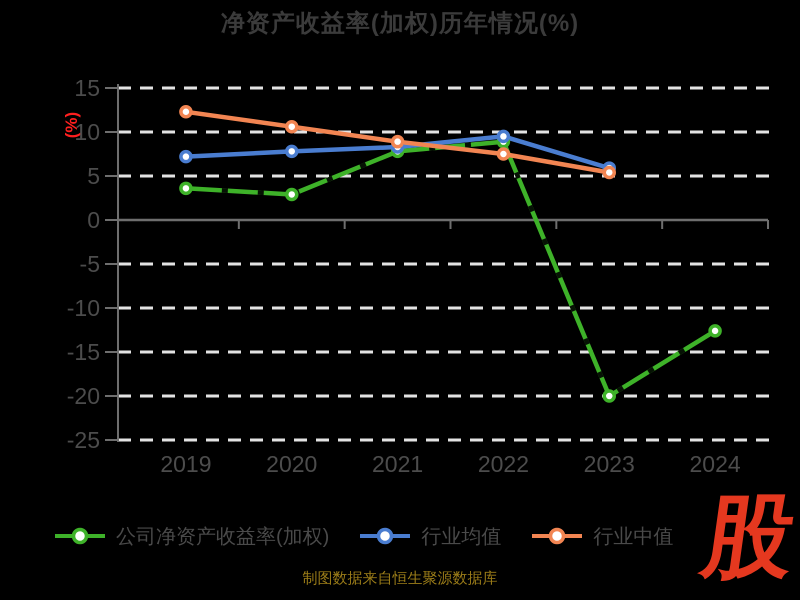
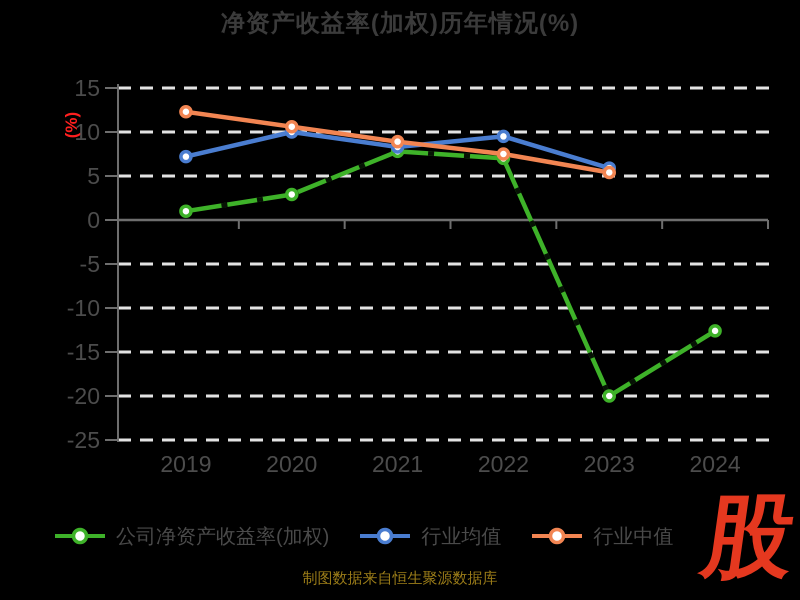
公司净资产收益率(加权)/2019: 4 -> 1
行业均值/2020: 8 -> 10
公司净资产收益率(加权)/2022: 9 -> 7
